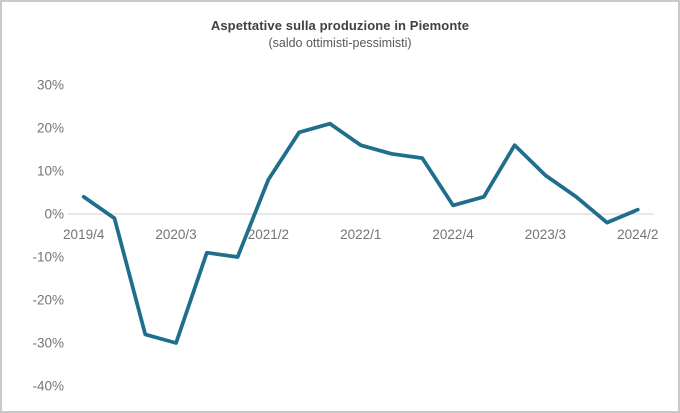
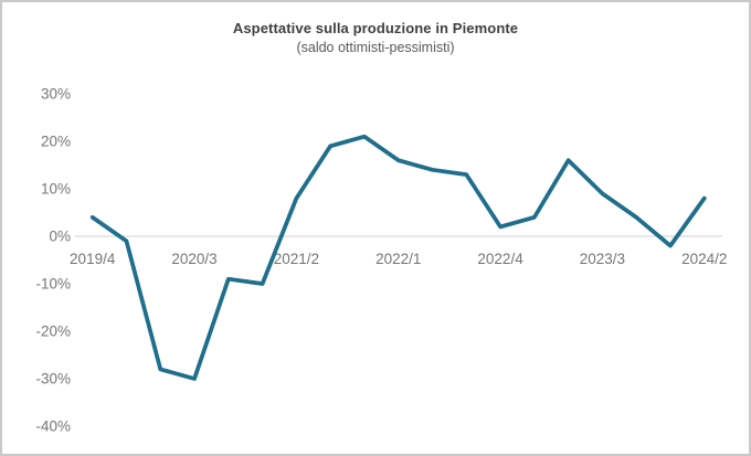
2024/2: 1% -> 8%
